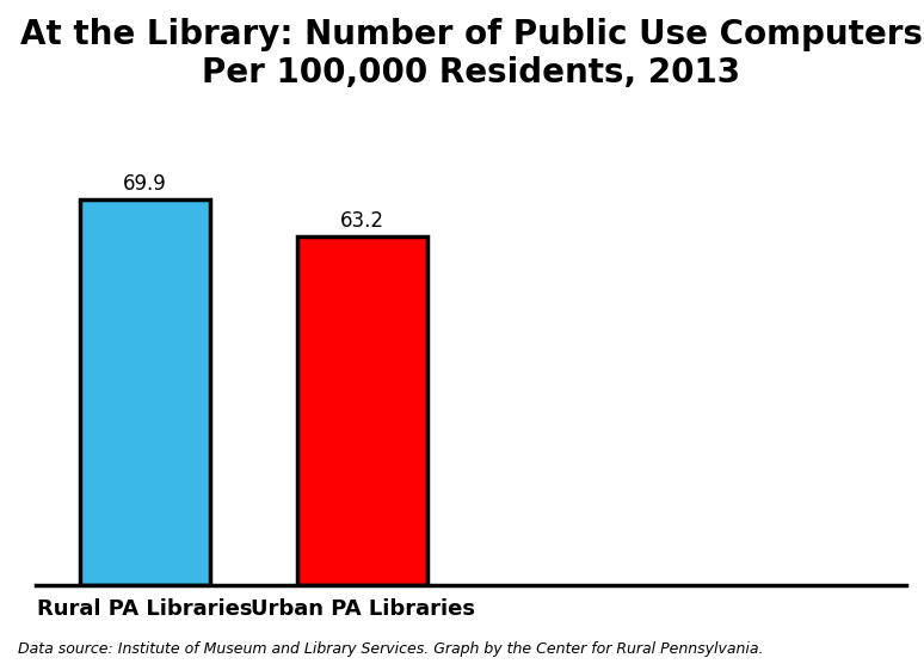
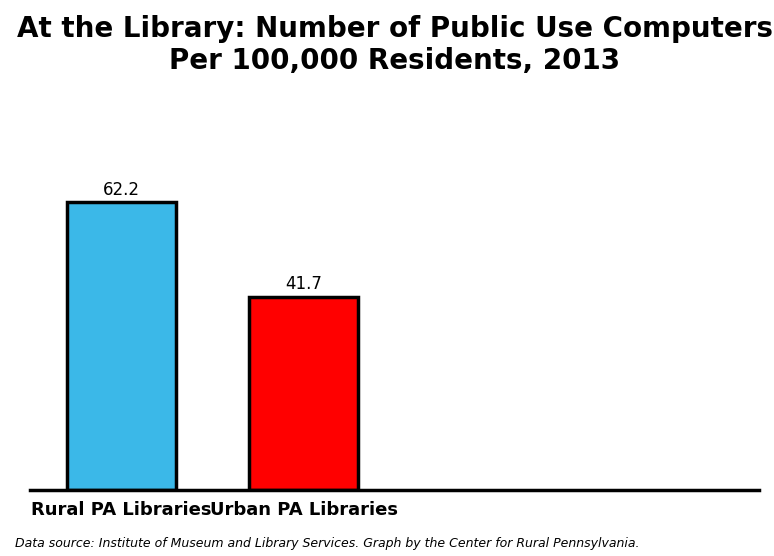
Rural PA Libraries: 69.9 -> 62.2
Urban PA Libraries: 63.2 -> 41.7
